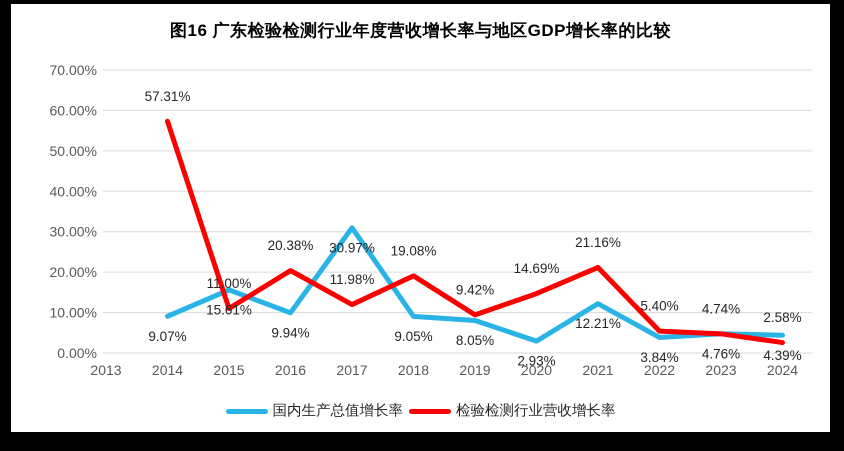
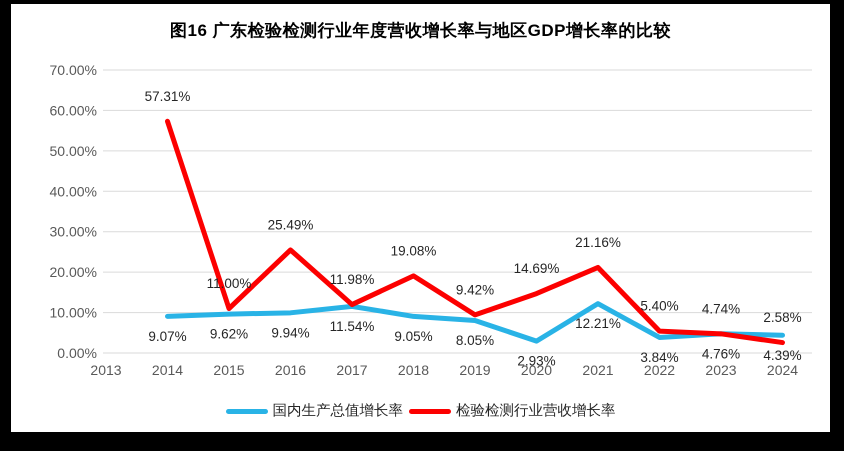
国内生产总值增长率/2015: 15.61% -> 9.62%
检验检测行业营收增长率/2016: 20.38% -> 25.49%
国内生产总值增长率/2017: 30.97% -> 11.54%
